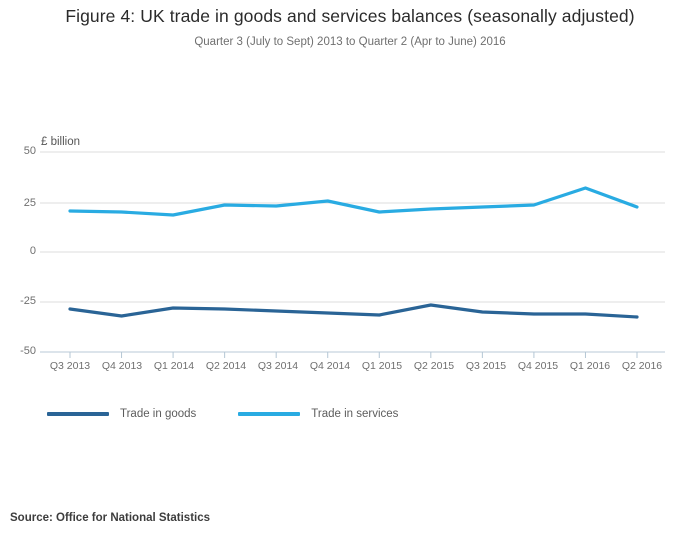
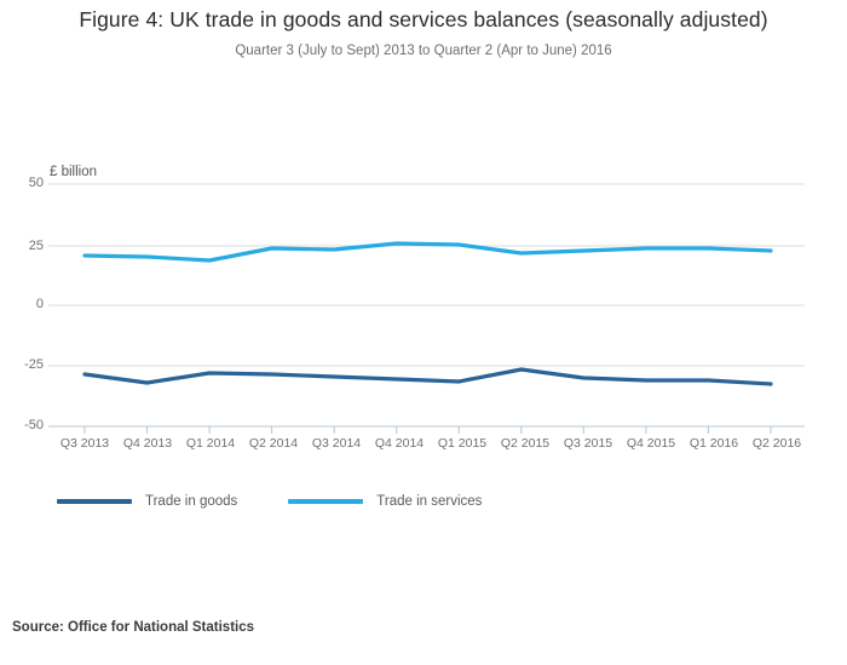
Trade in services/Q1 2015: 20 -> 25
Trade in services/Q1 2016: 32 -> 24
